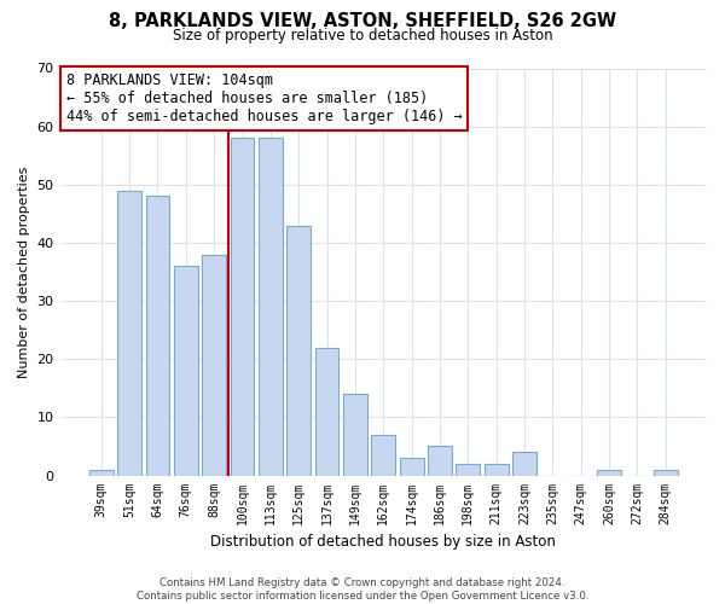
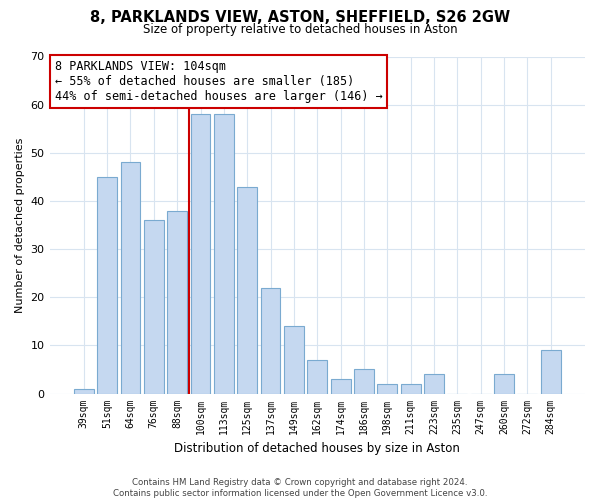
51sqm: 49 -> 45
260sqm: 1 -> 4
284sqm: 1 -> 9
